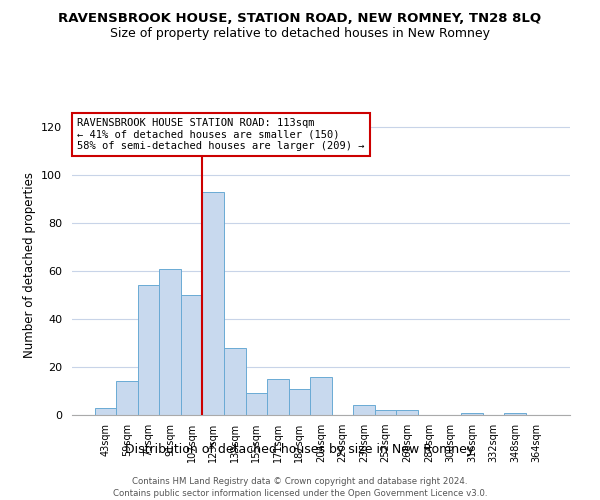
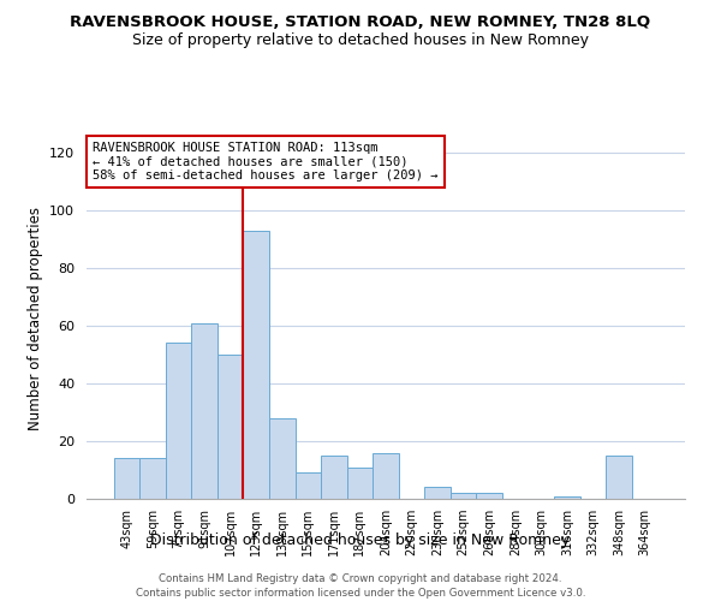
43sqm: 3 -> 14
348sqm: 1 -> 15
